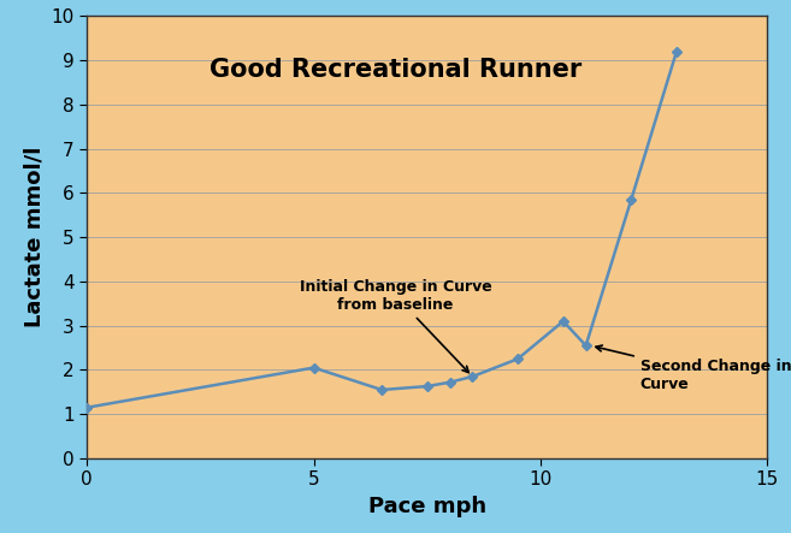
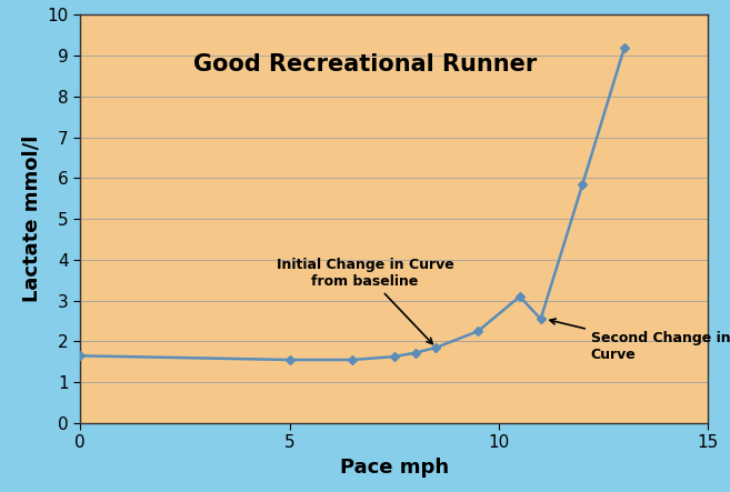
0: 1.15 -> 1.65
5: 2.05 -> 1.55
